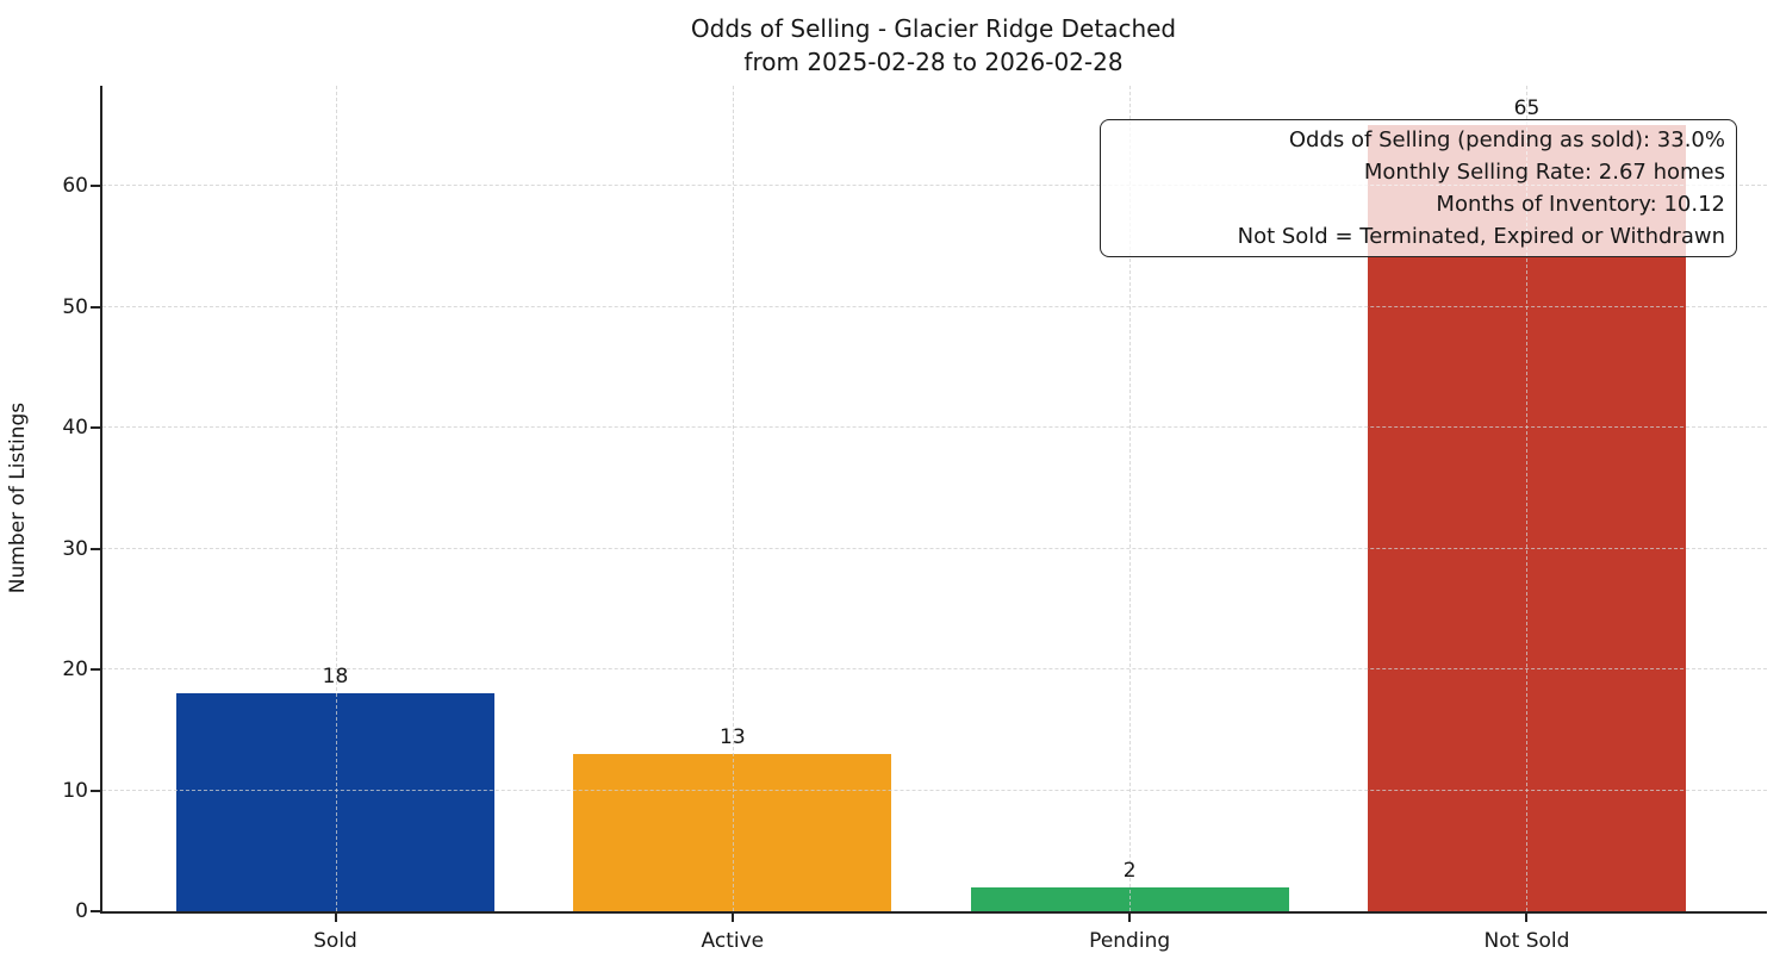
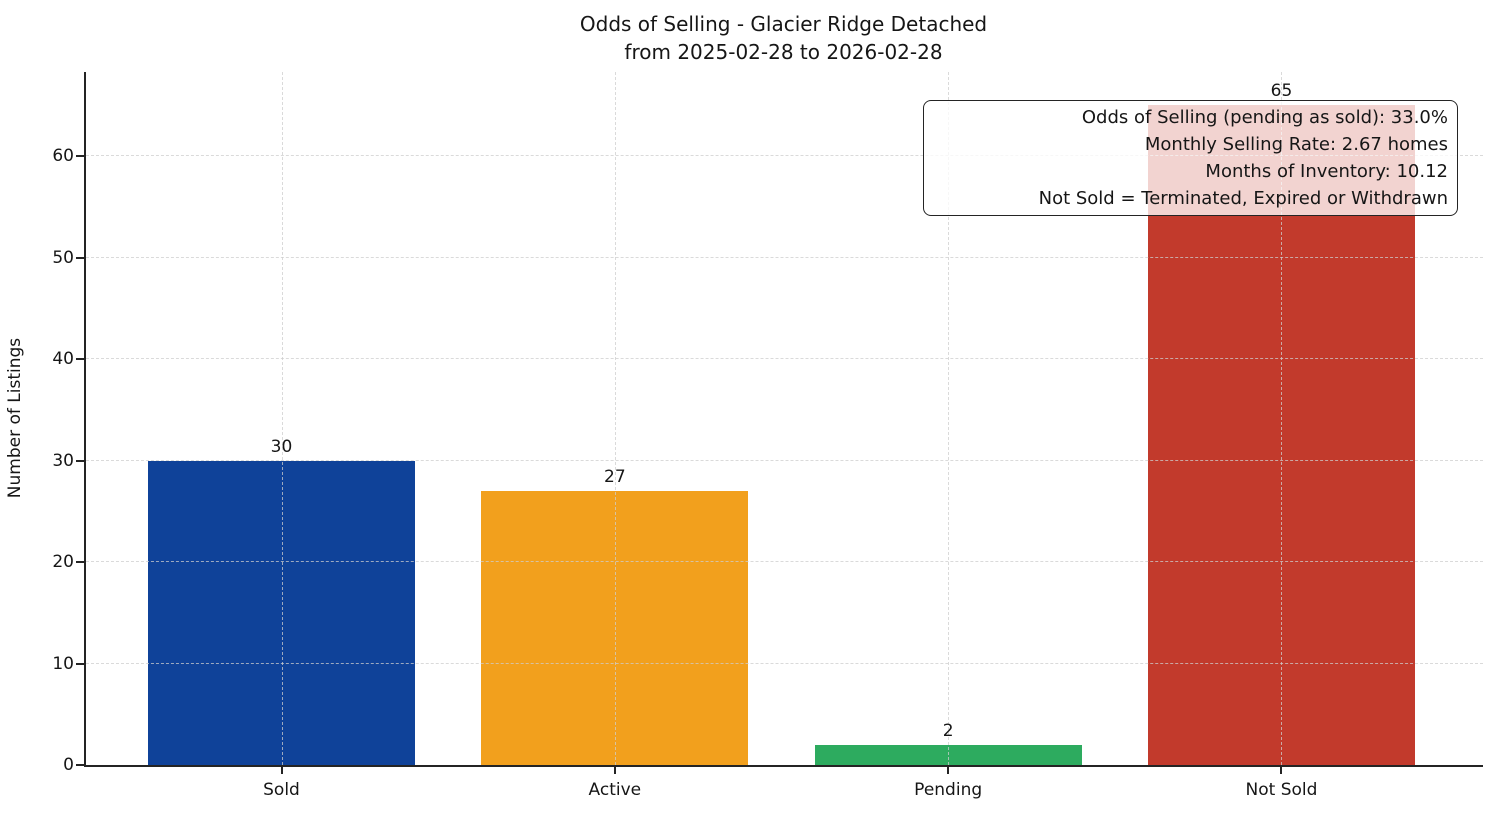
Sold: 18 -> 30
Active: 13 -> 27
